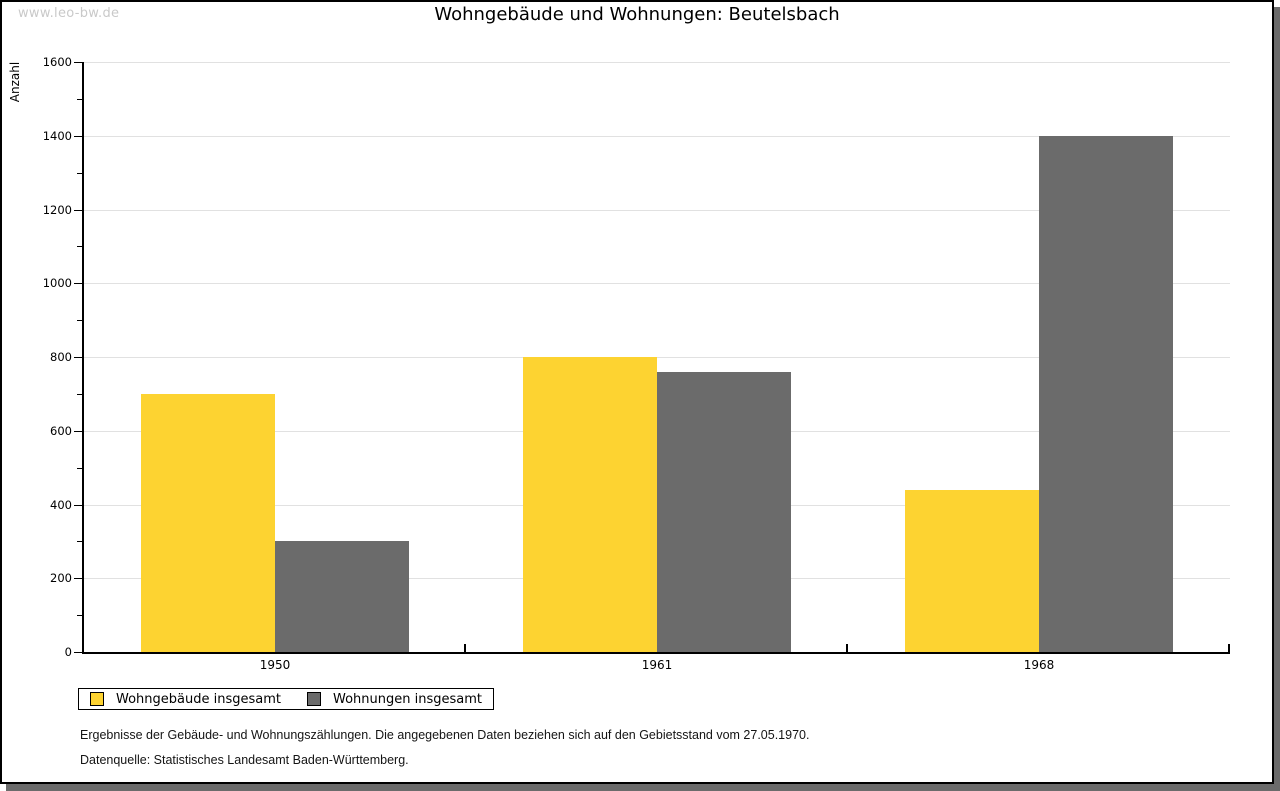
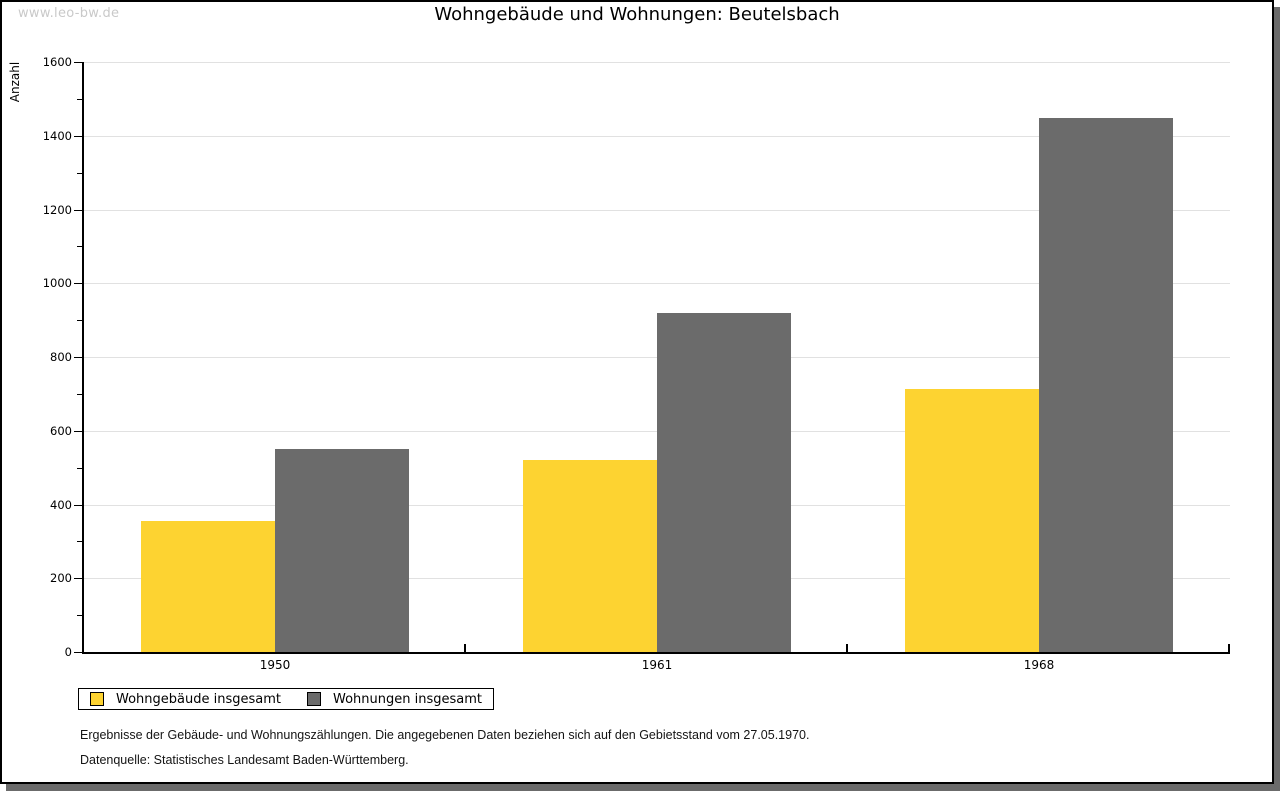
Wohngebäude insgesamt/1950: 700 -> 360
Wohnungen insgesamt/1950: 300 -> 550
Wohngebäude insgesamt/1961: 800 -> 520
Wohnungen insgesamt/1961: 760 -> 920
Wohngebäude insgesamt/1968: 440 -> 710
Wohnungen insgesamt/1968: 1400 -> 1450
